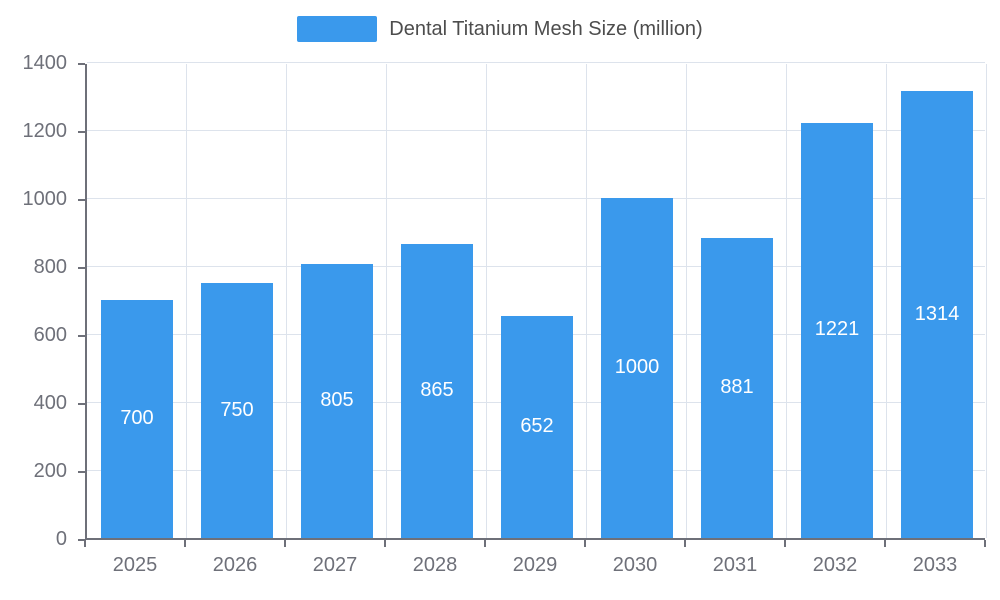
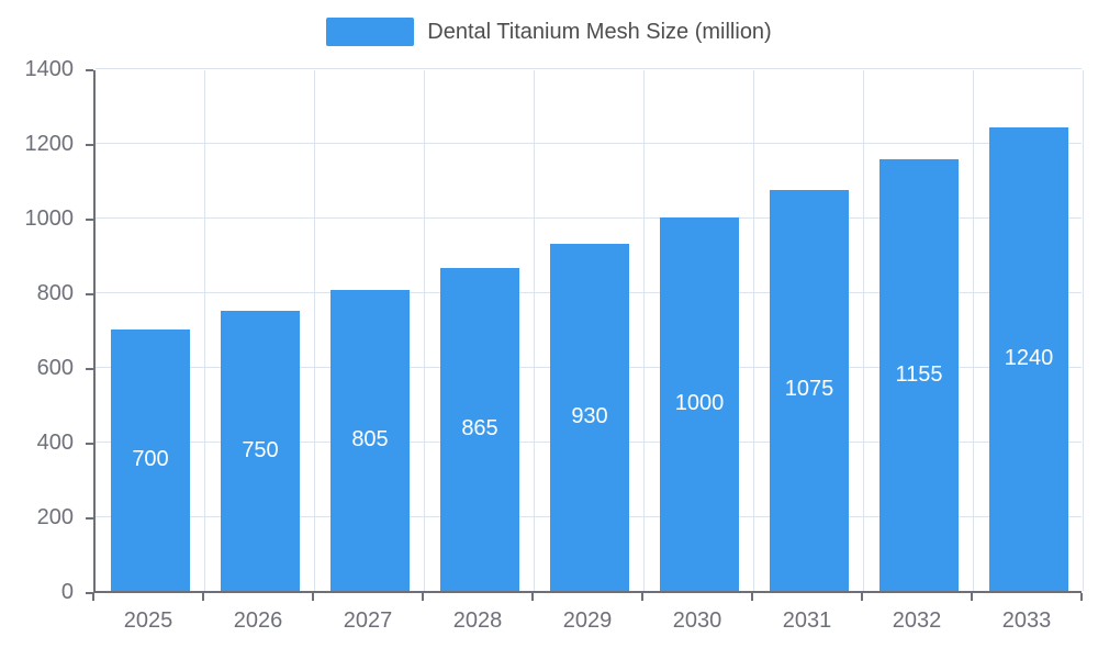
2029: 652 -> 930
2031: 881 -> 1075
2032: 1221 -> 1155
2033: 1314 -> 1240
